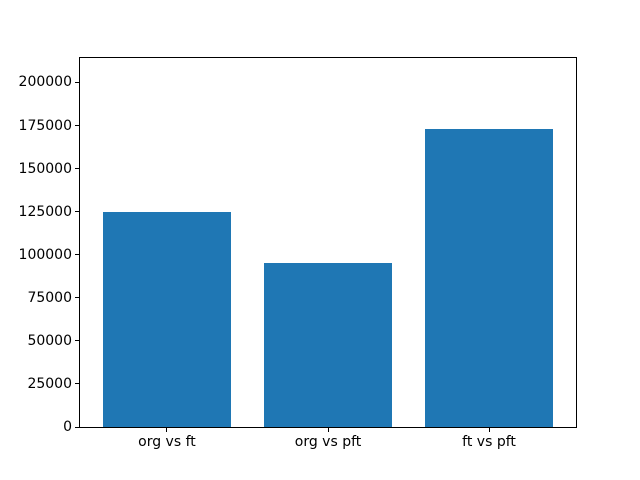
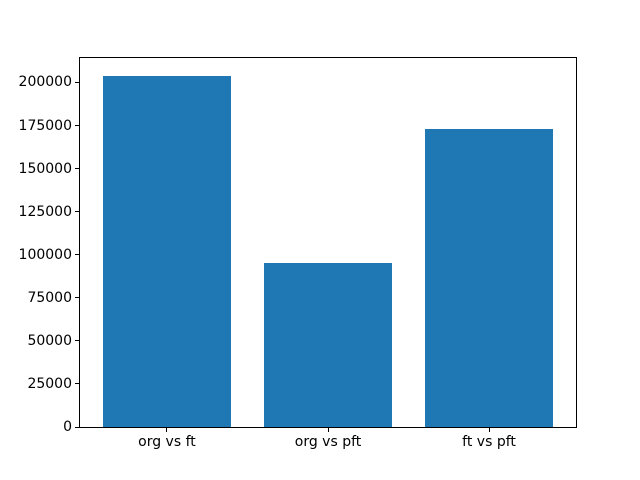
org vs ft: 125000 -> 204000
